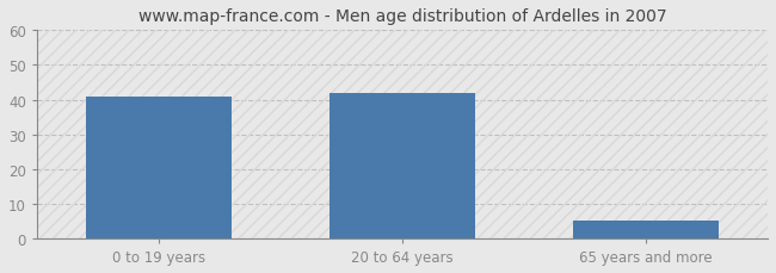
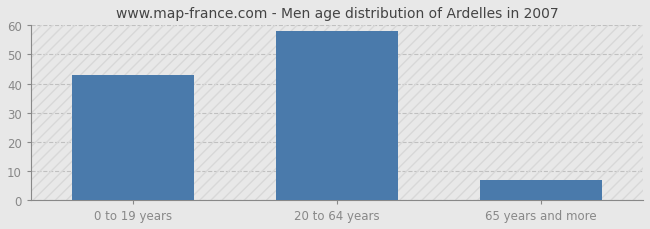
0 to 19 years: 41 -> 43
20 to 64 years: 42 -> 58
65 years and more: 5 -> 7
